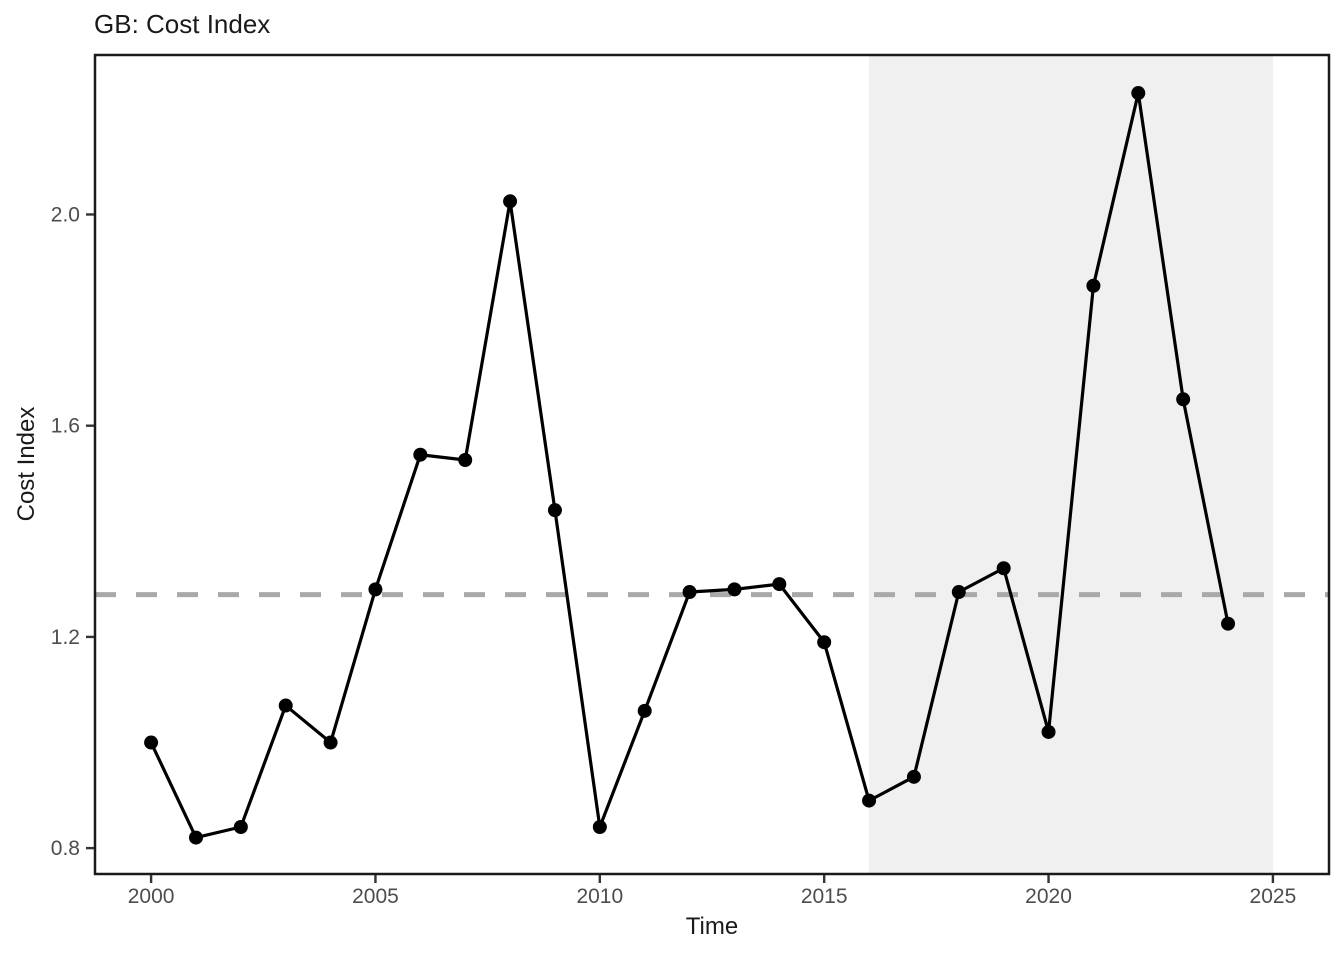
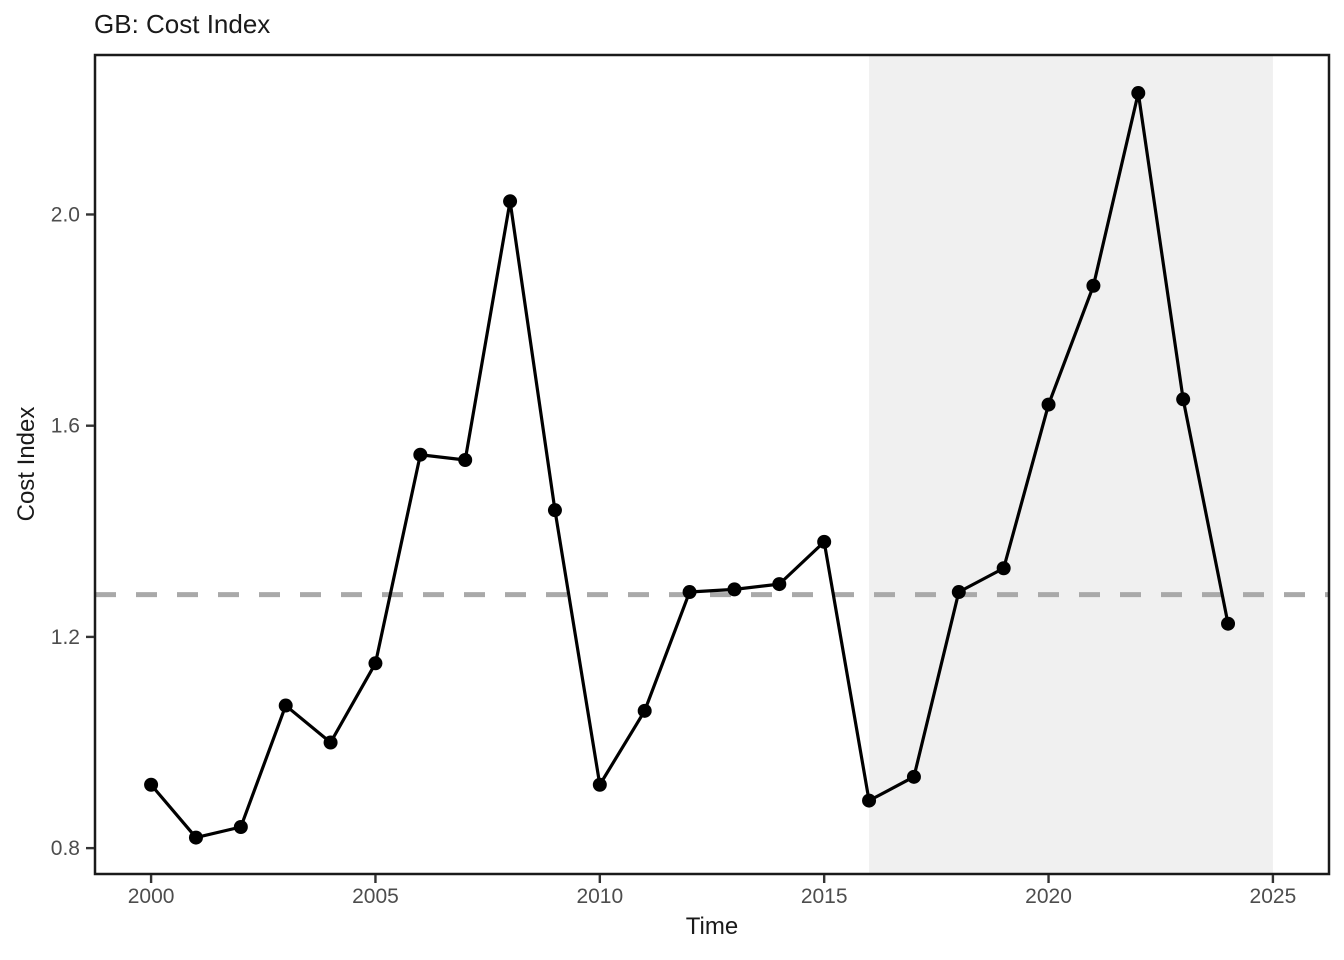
2000: 1.00 -> 0.92
2005: 1.29 -> 1.15
2010: 0.84 -> 0.92
2015: 1.19 -> 1.38
2020: 1.02 -> 1.64
